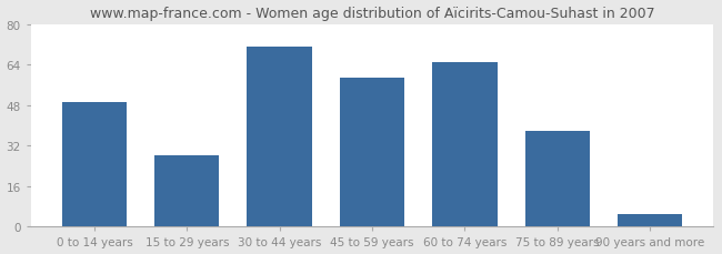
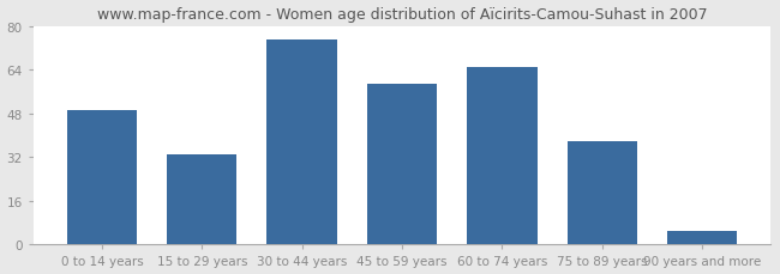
15 to 29 years: 28 -> 33
30 to 44 years: 71 -> 75
